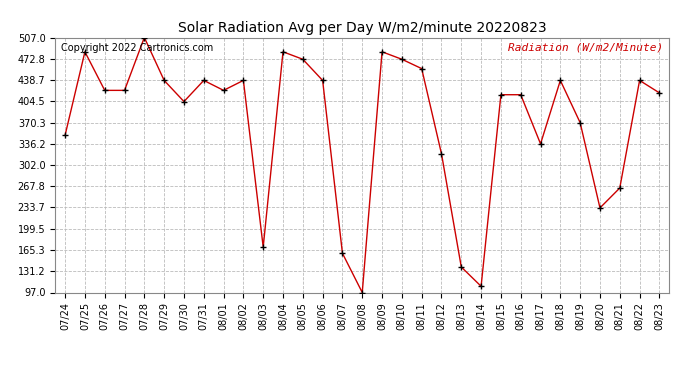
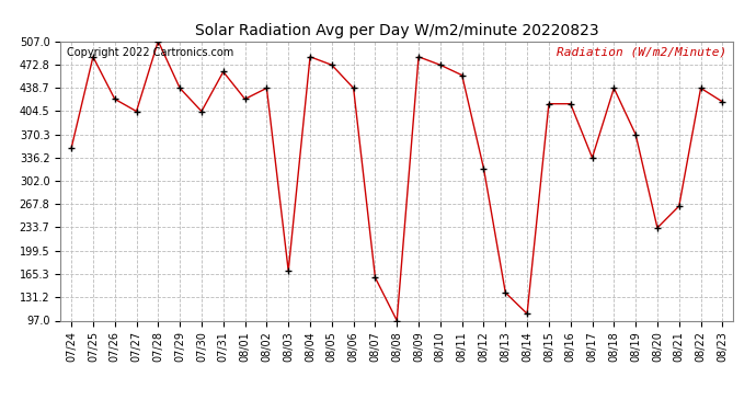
07/27: 422 -> 404
07/31: 438 -> 462
